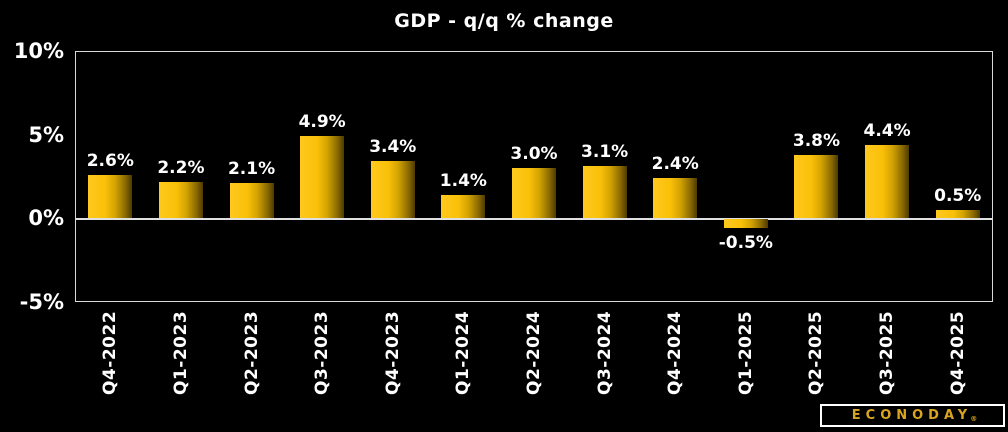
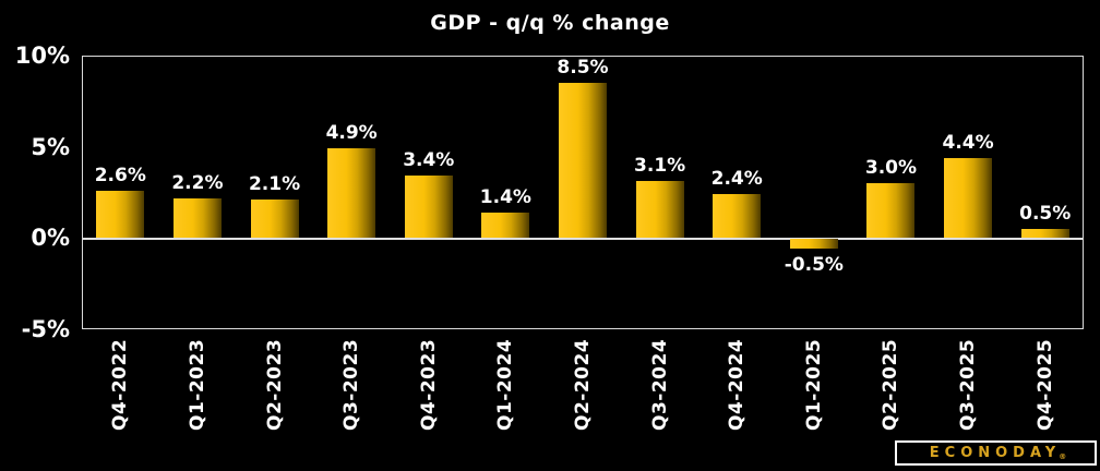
Q2-2024: 3.0% -> 8.5%
Q2-2025: 3.8% -> 3.0%
